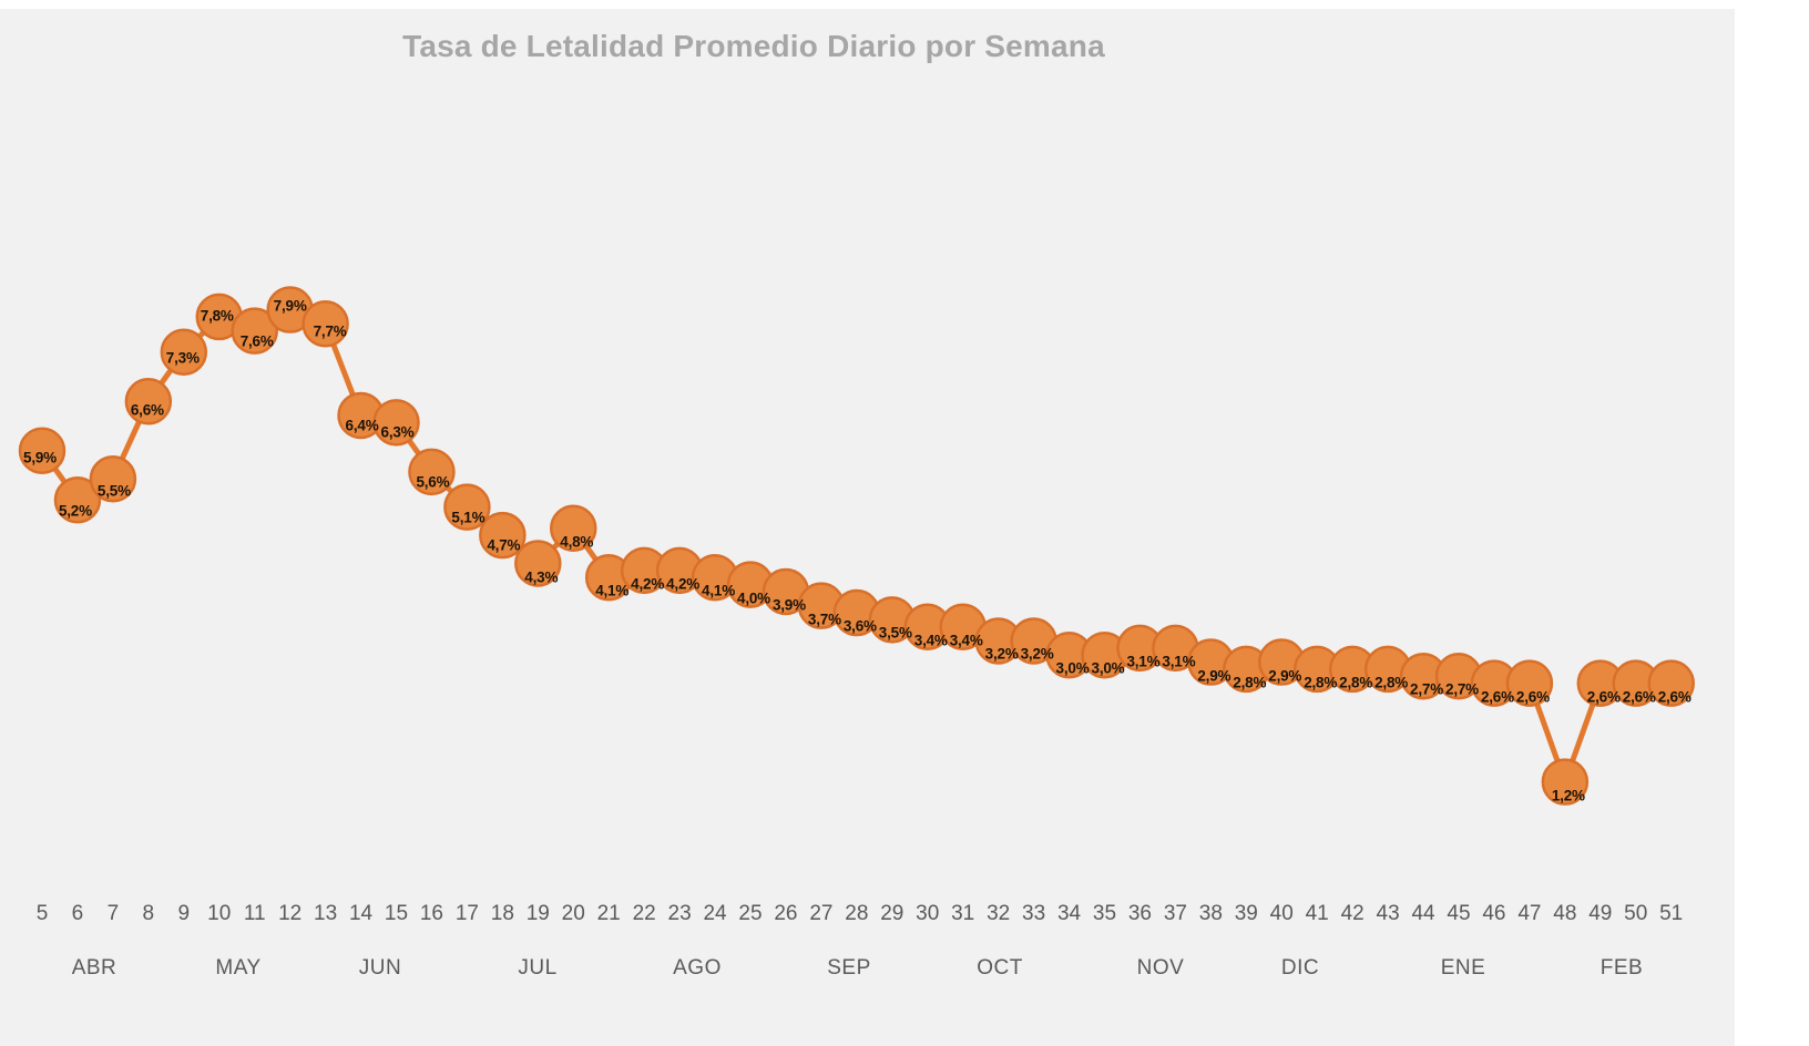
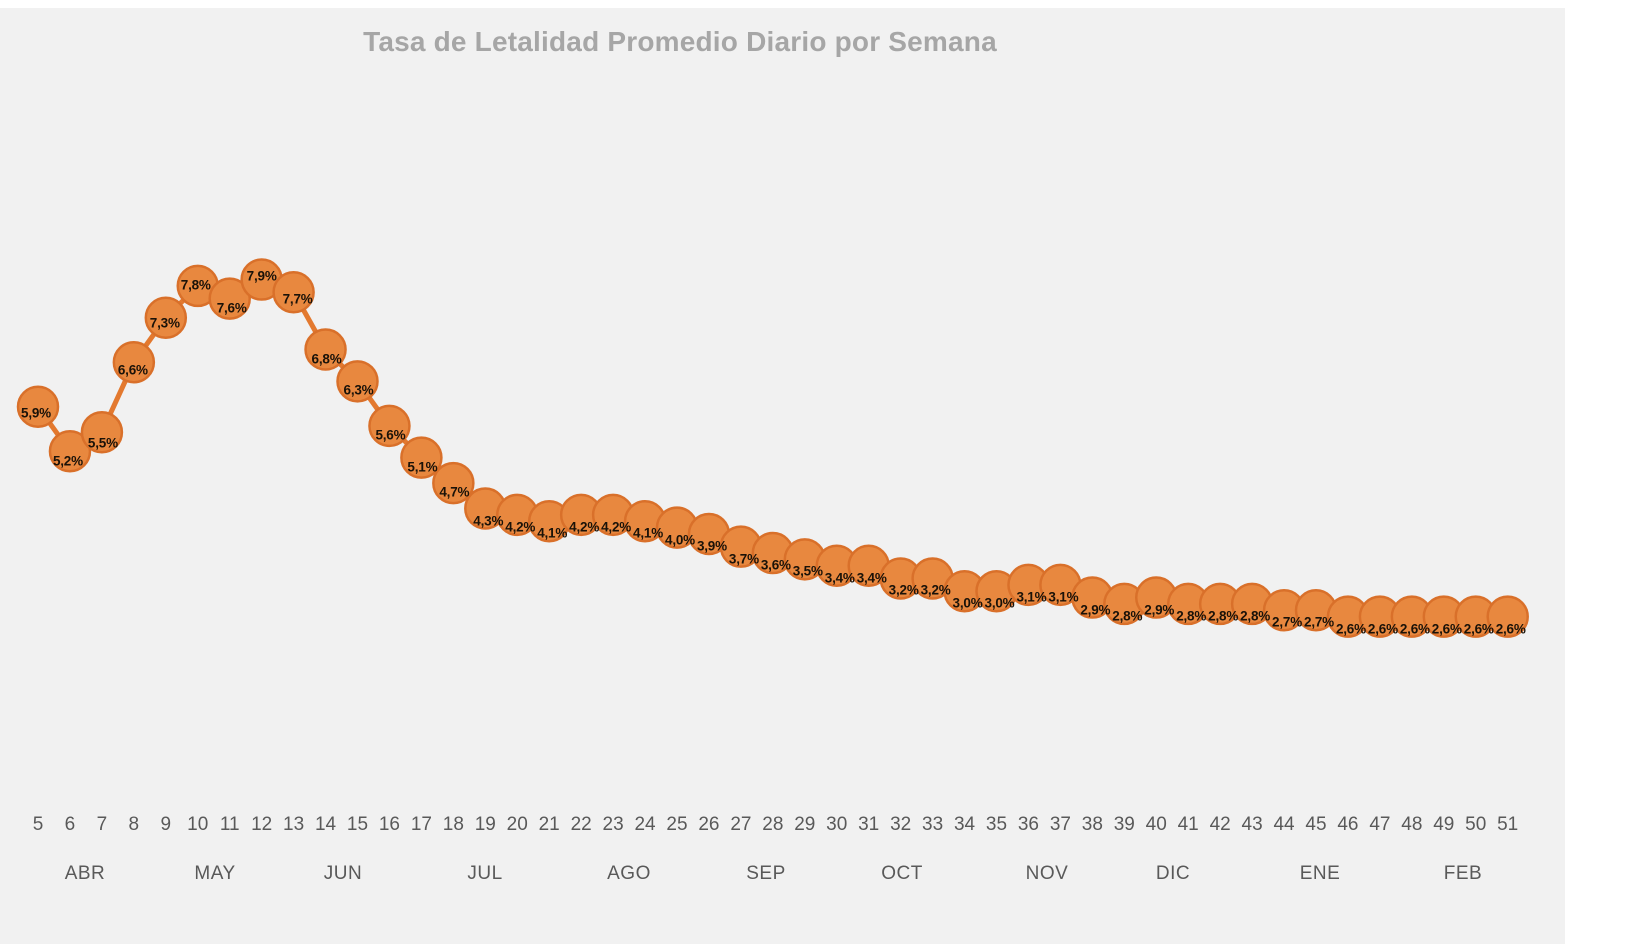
14: 6,4% -> 6,8%
20: 4,8% -> 4,2%
48: 1,2% -> 2,6%
